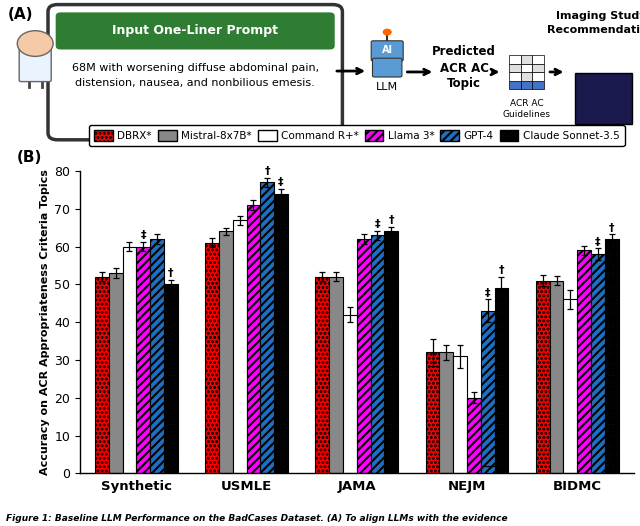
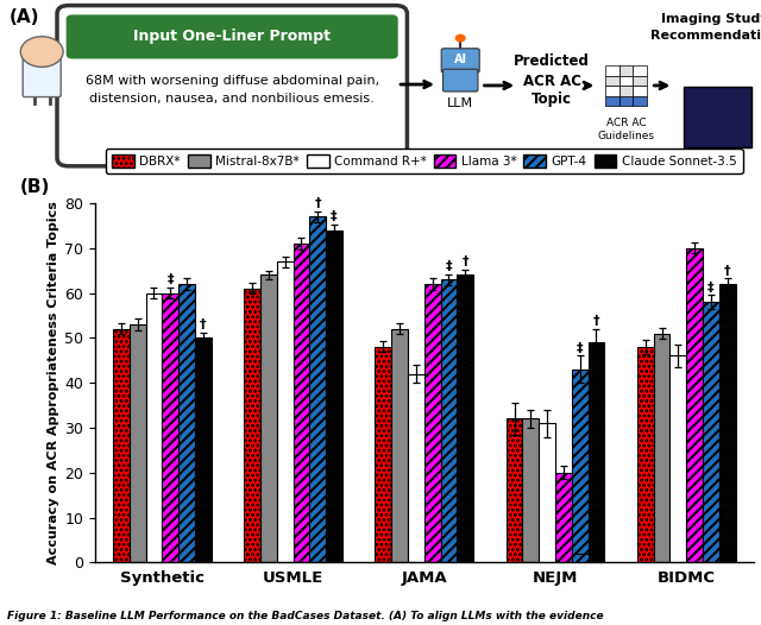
DBRX*/JAMA: 52 -> 48
DBRX*/BIDMC: 51 -> 48
Llama 3*/BIDMC: 59 -> 70
